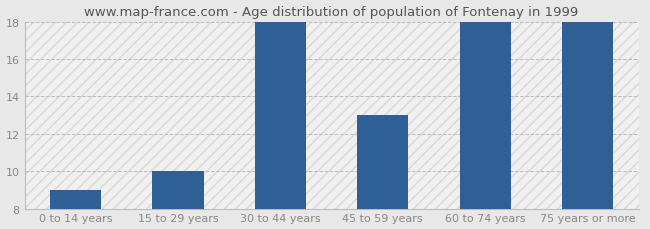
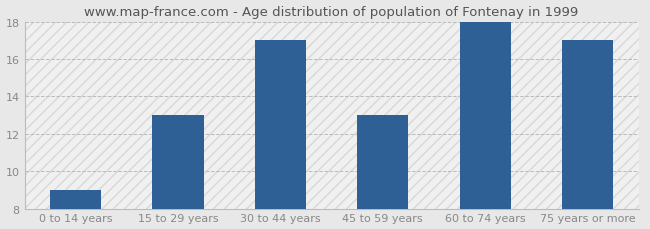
15 to 29 years: 10 -> 13
30 to 44 years: 18 -> 17
75 years or more: 18 -> 17
